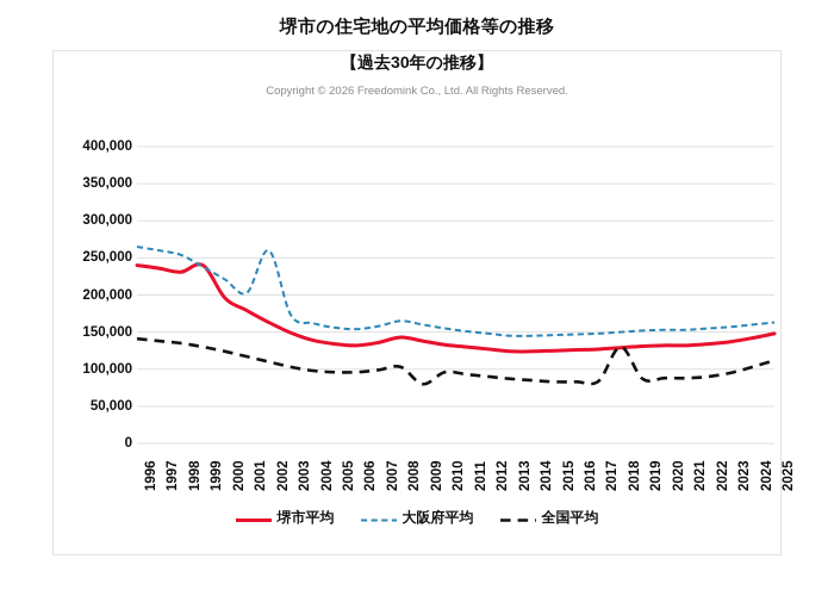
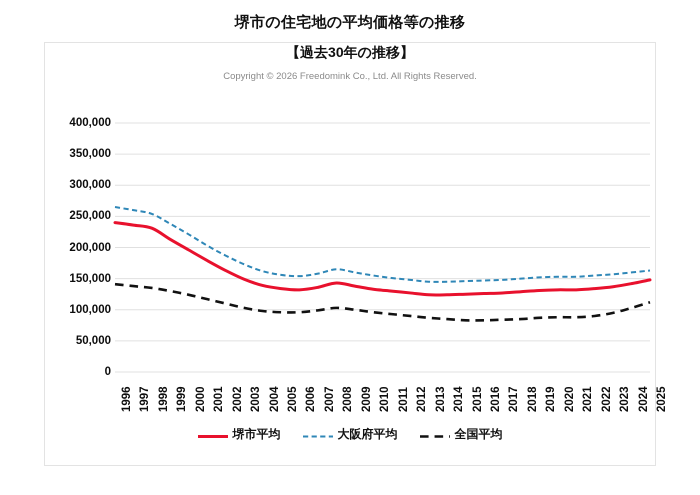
堺市平均/1999: 240000 -> 210000
大阪府平均/2002: 260000 -> 190000
全国平均/2009: 80000 -> 100000
全国平均/2018: 130000 -> 80000
